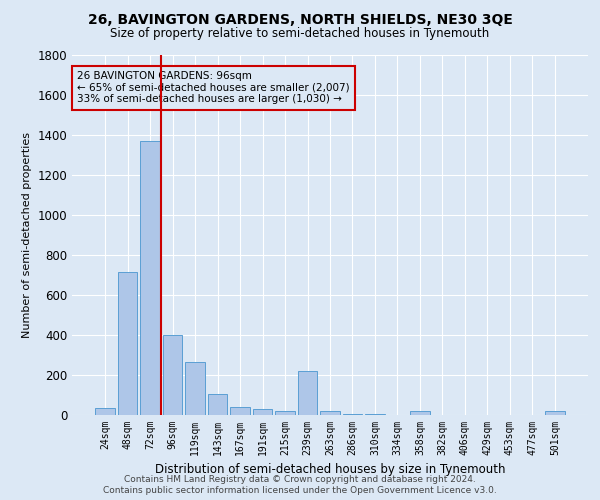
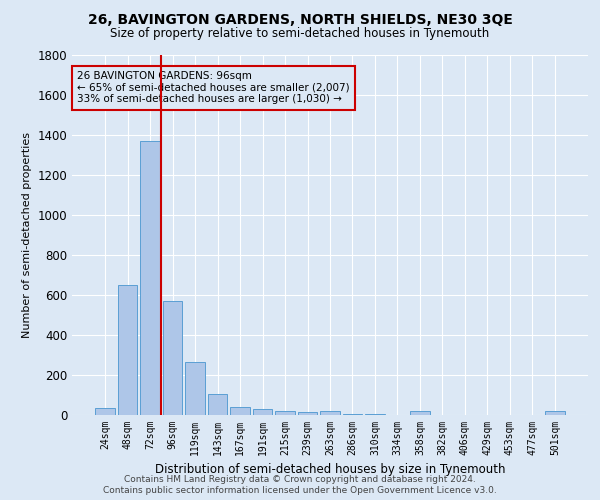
48sqm: 715 -> 648
96sqm: 400 -> 570
239sqm: 220 -> 15
